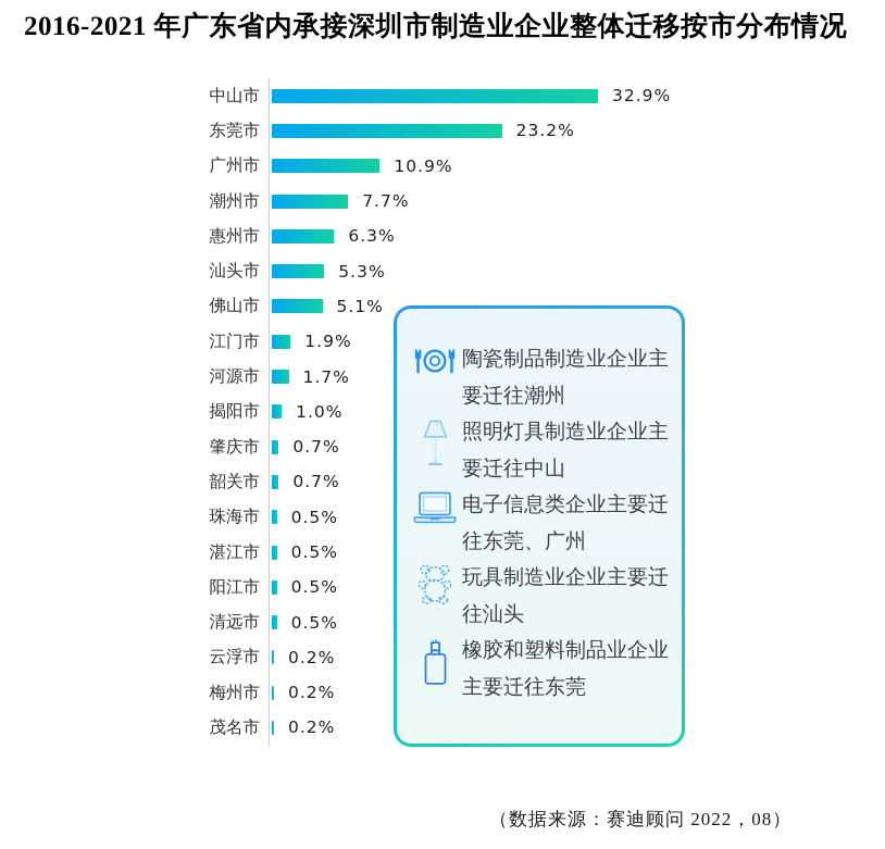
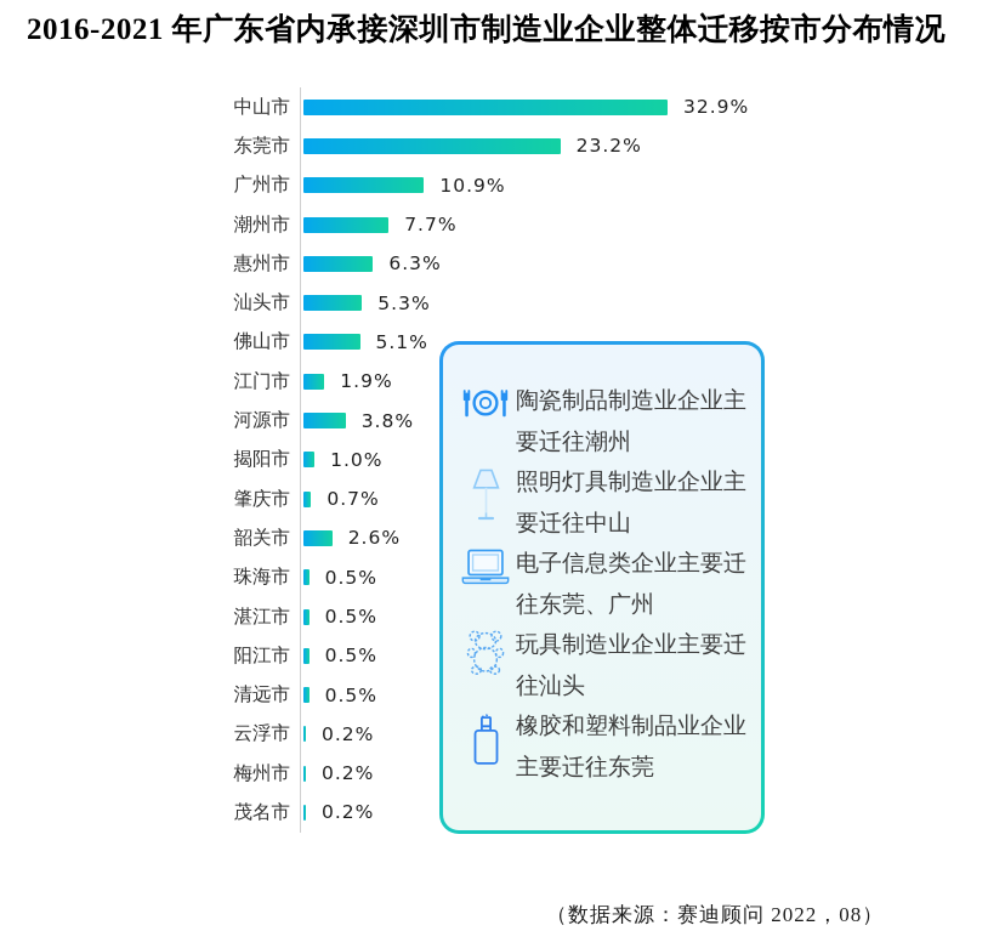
河源市: 1.7% -> 3.8%
韶关市: 0.7% -> 2.6%
